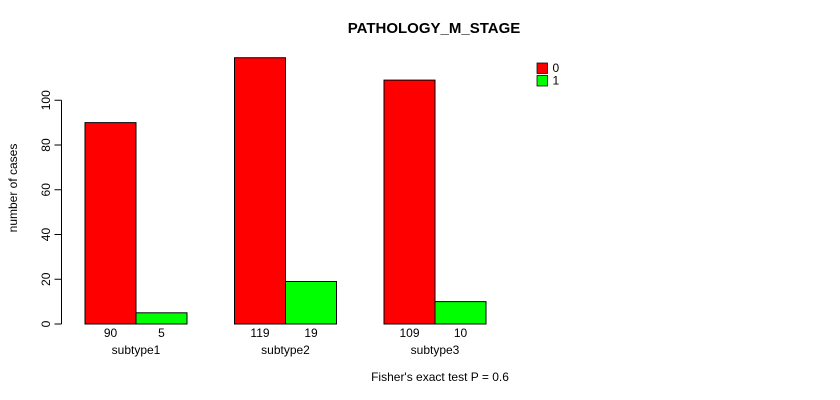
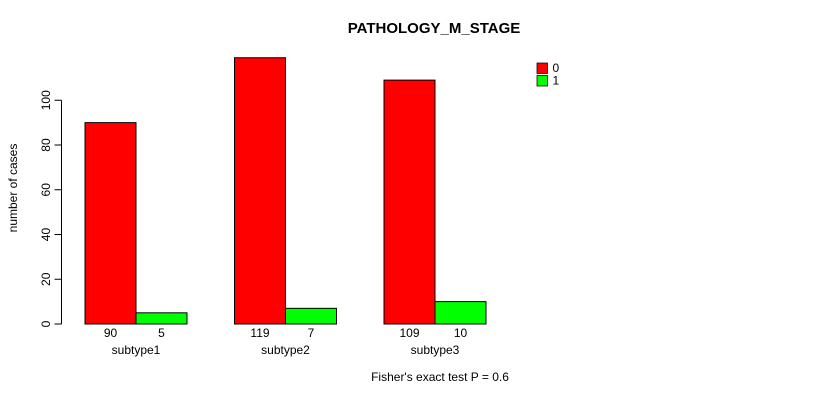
1/subtype2: 19 -> 7
